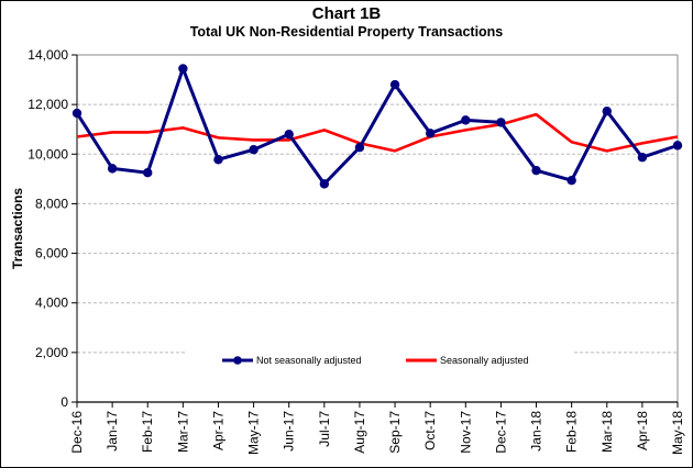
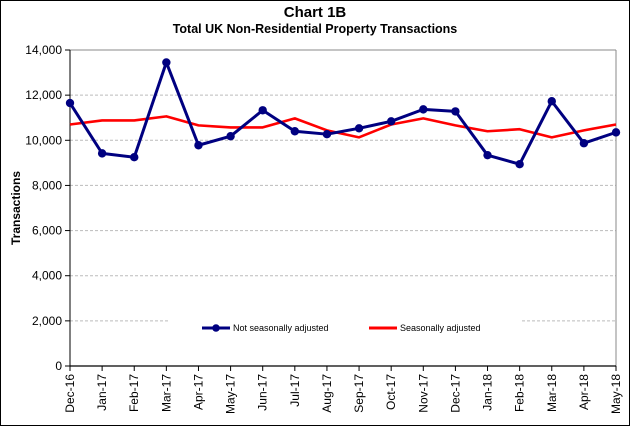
Not seasonally adjusted/Jun-17: 10800 -> 11300
Not seasonally adjusted/Jul-17: 8800 -> 10400
Not seasonally adjusted/Sep-17: 12800 -> 10500
Seasonally adjusted/Dec-17: 11200 -> 10700
Seasonally adjusted/Jan-18: 11600 -> 10400
